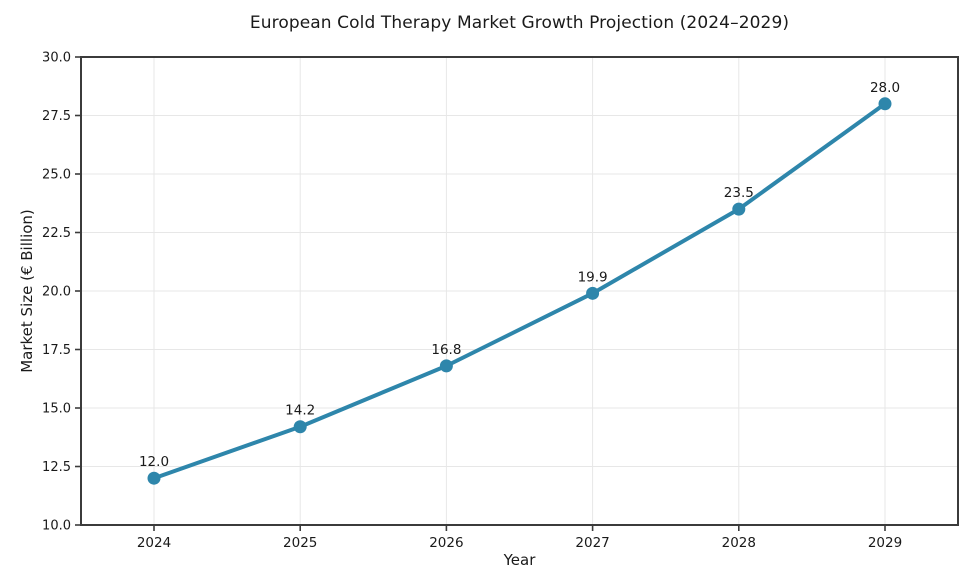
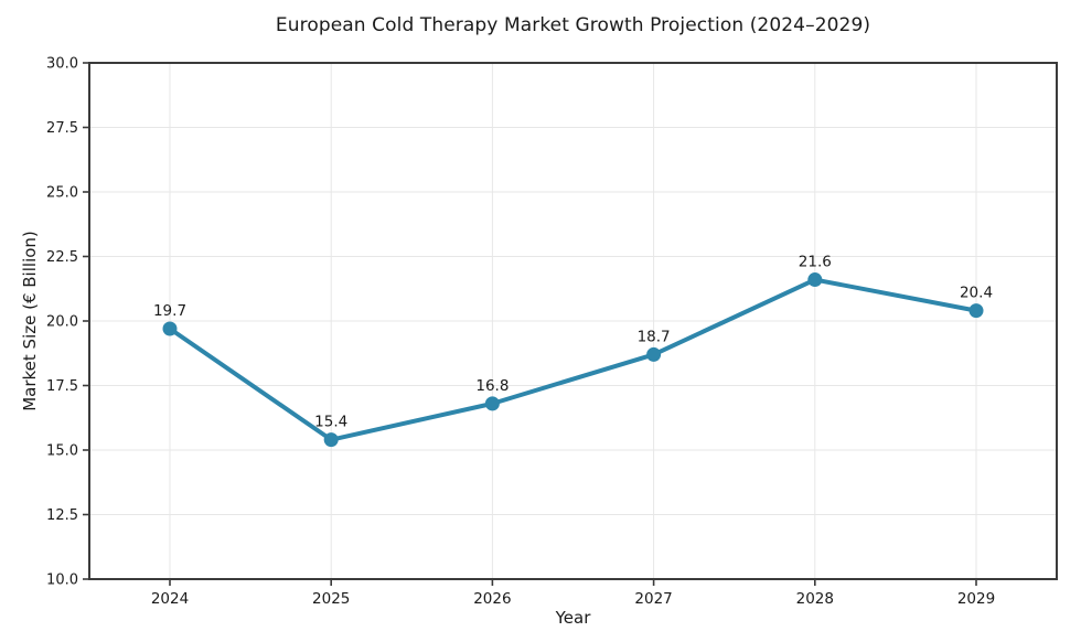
2024: 12.0 -> 19.7
2025: 14.2 -> 15.4
2027: 19.9 -> 18.7
2028: 23.5 -> 21.6
2029: 28.0 -> 20.4
